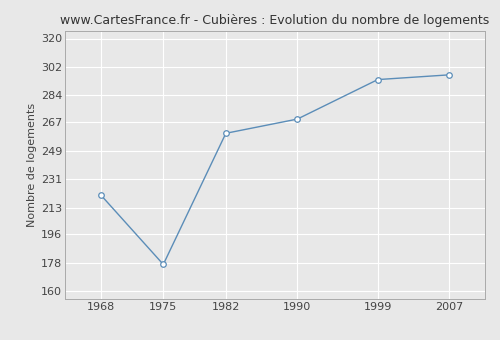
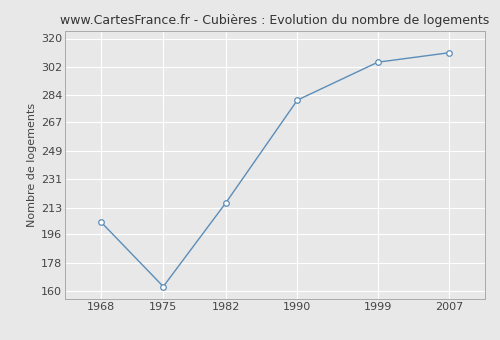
1968: 221 -> 204
1975: 177 -> 163
1982: 260 -> 216
1990: 269 -> 281
1999: 294 -> 305
2007: 297 -> 311
